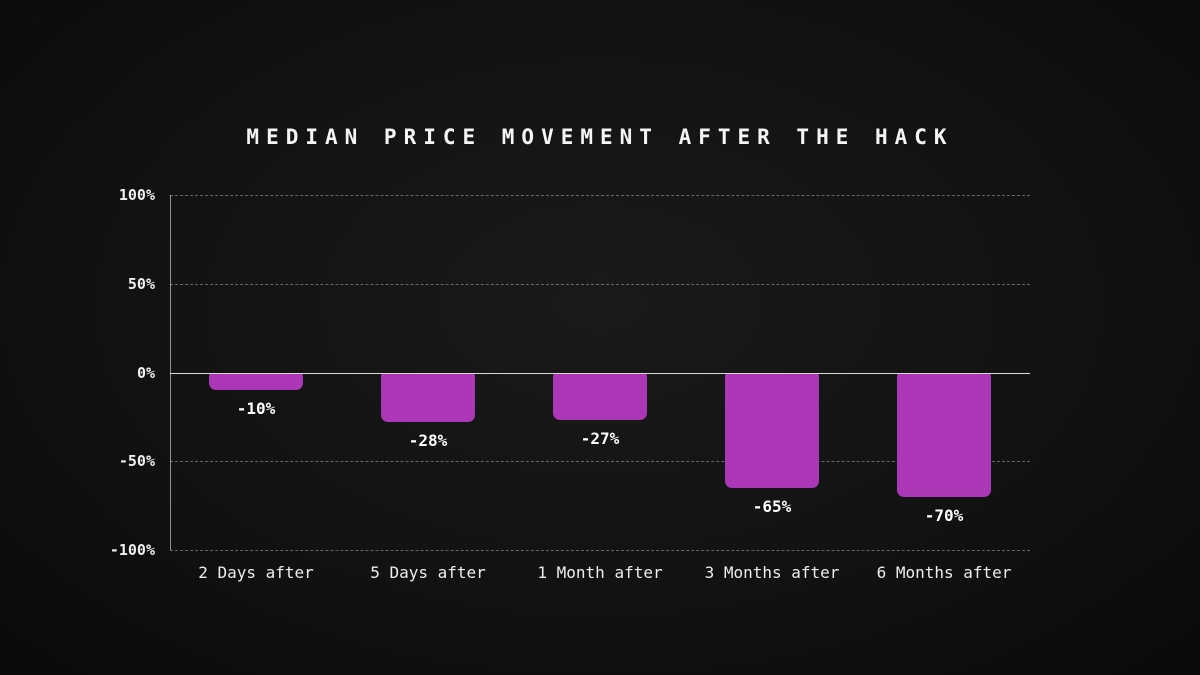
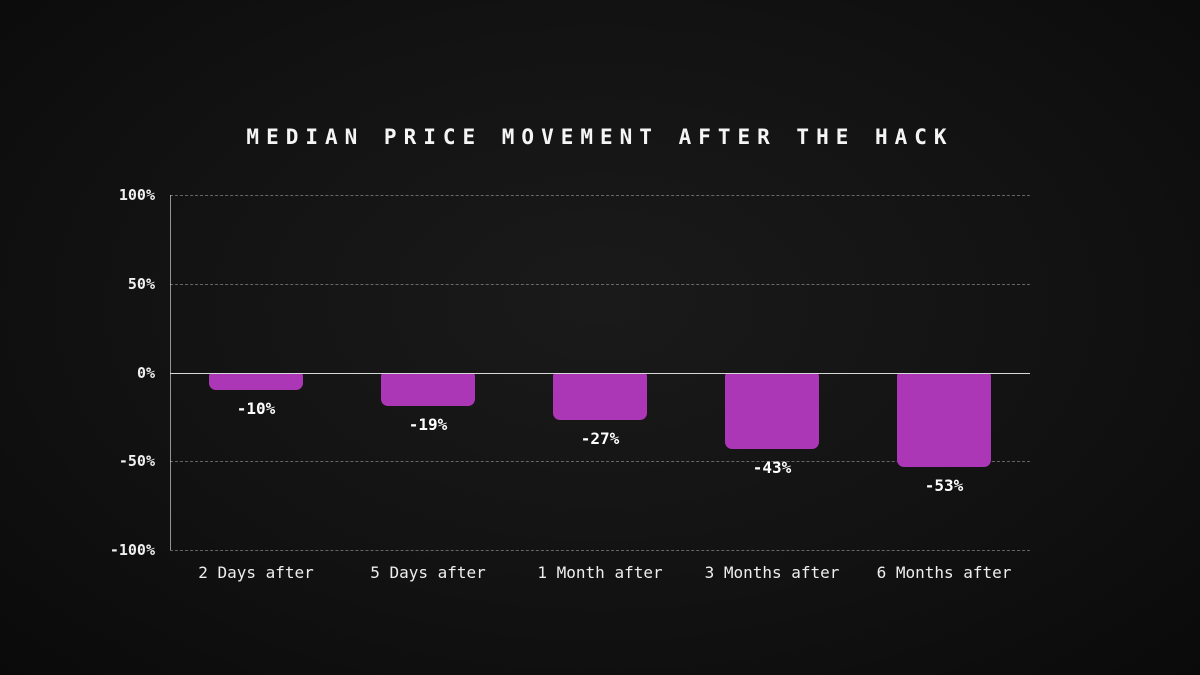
5 Days after: -28% -> -19%
3 Months after: -65% -> -43%
6 Months after: -70% -> -53%
